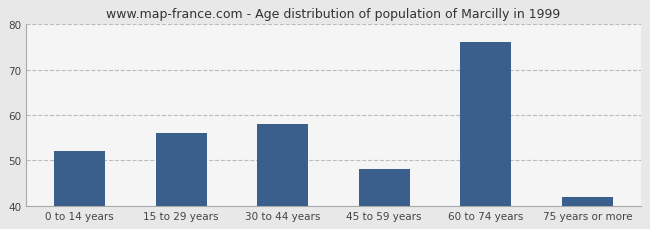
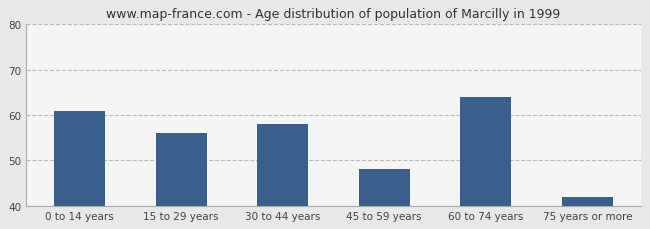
0 to 14 years: 52 -> 61
60 to 74 years: 76 -> 64
